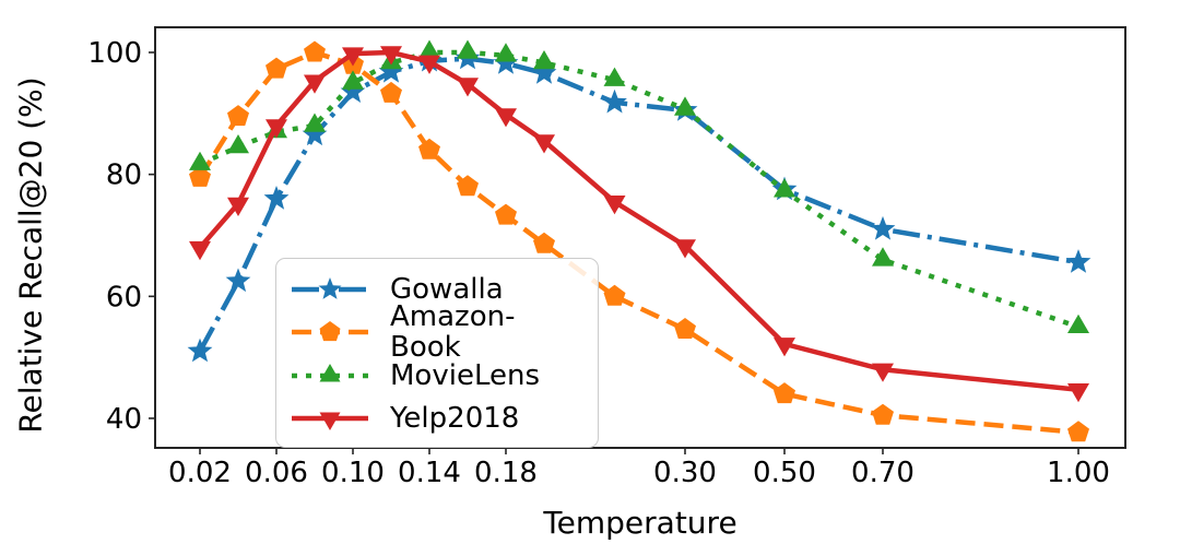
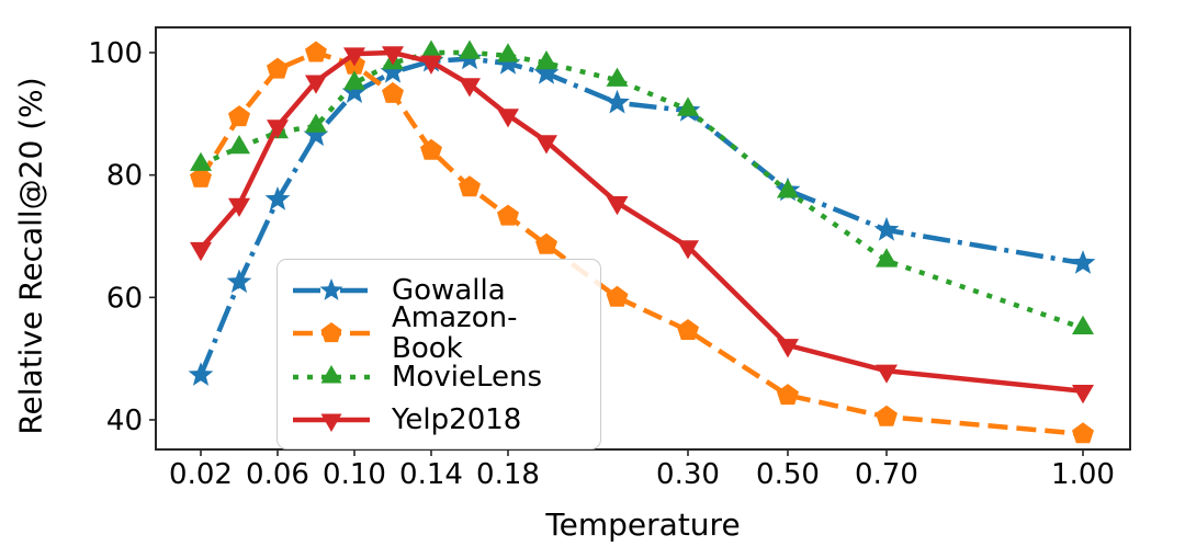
Gowalla/0.02: 51 -> 47
